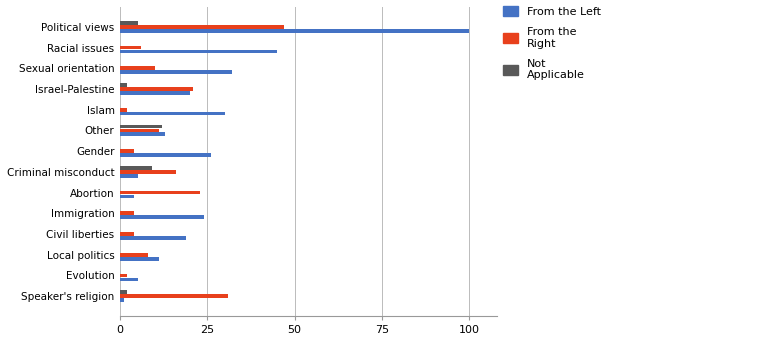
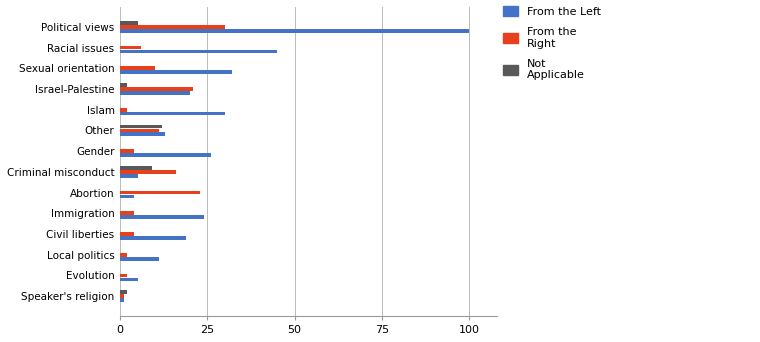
From the Right/Political views: 47 -> 30
From the Right/Local politics: 8 -> 2
From the Right/Speaker's religion: 31 -> 1
